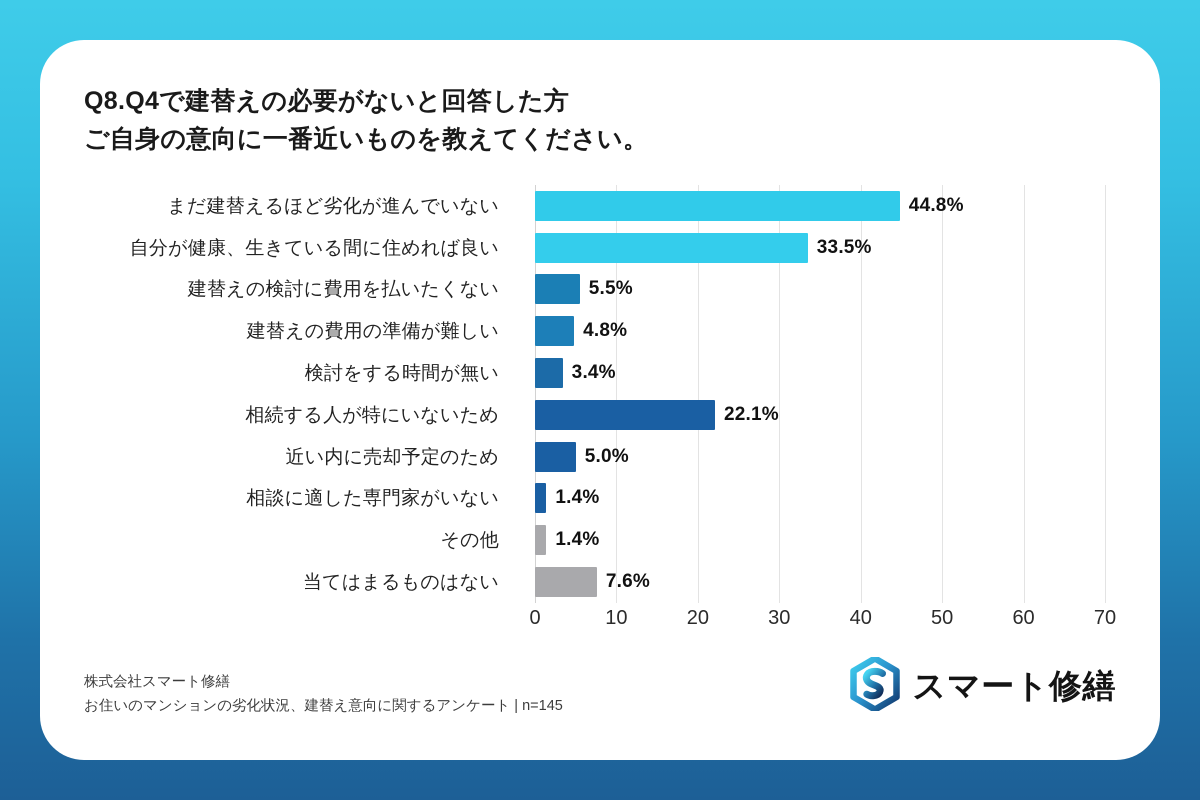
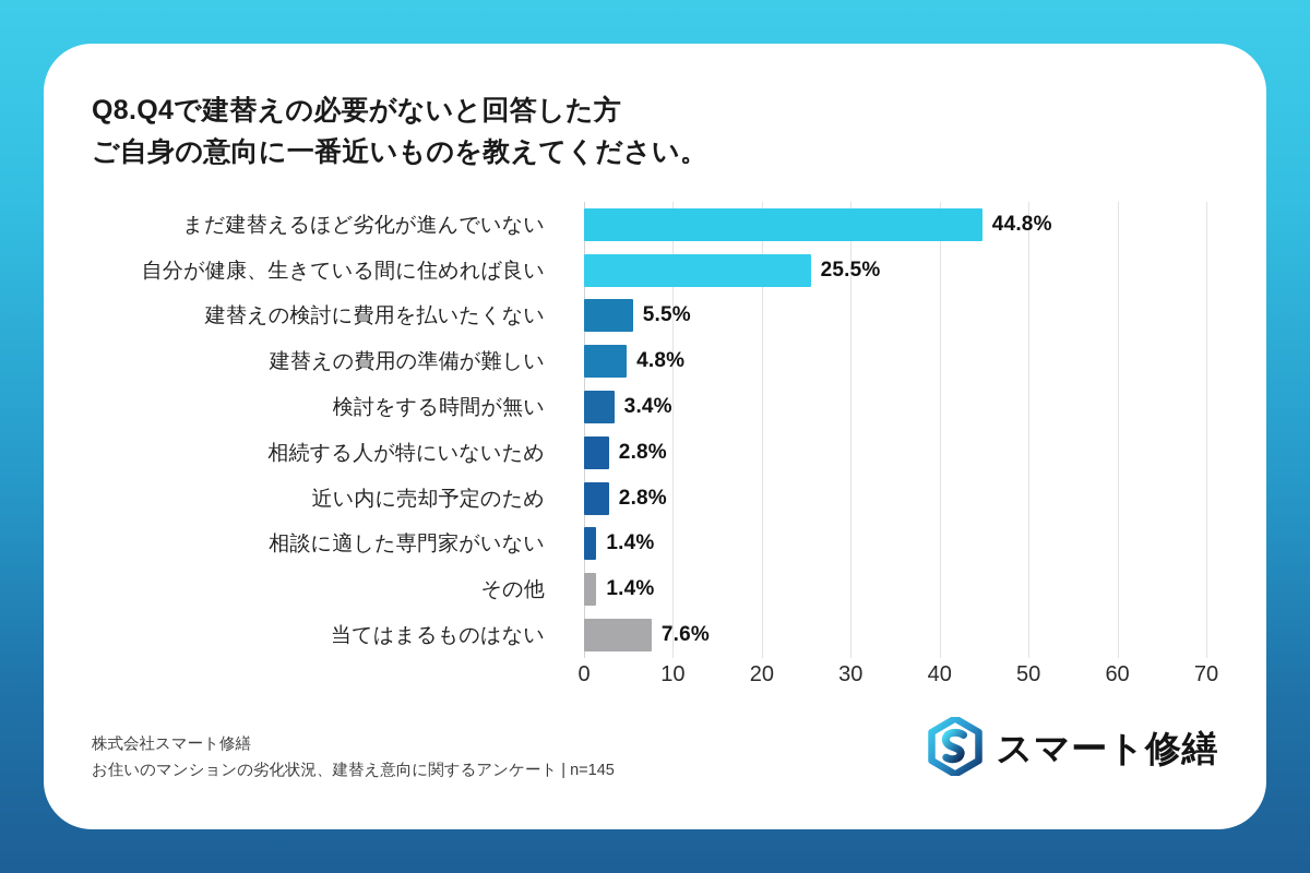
自分が健康、生きている間に住めれば良い: 33.5% -> 25.5%
相続する人が特にいないため: 22.1% -> 2.8%
近い内に売却予定のため: 5.0% -> 2.8%
